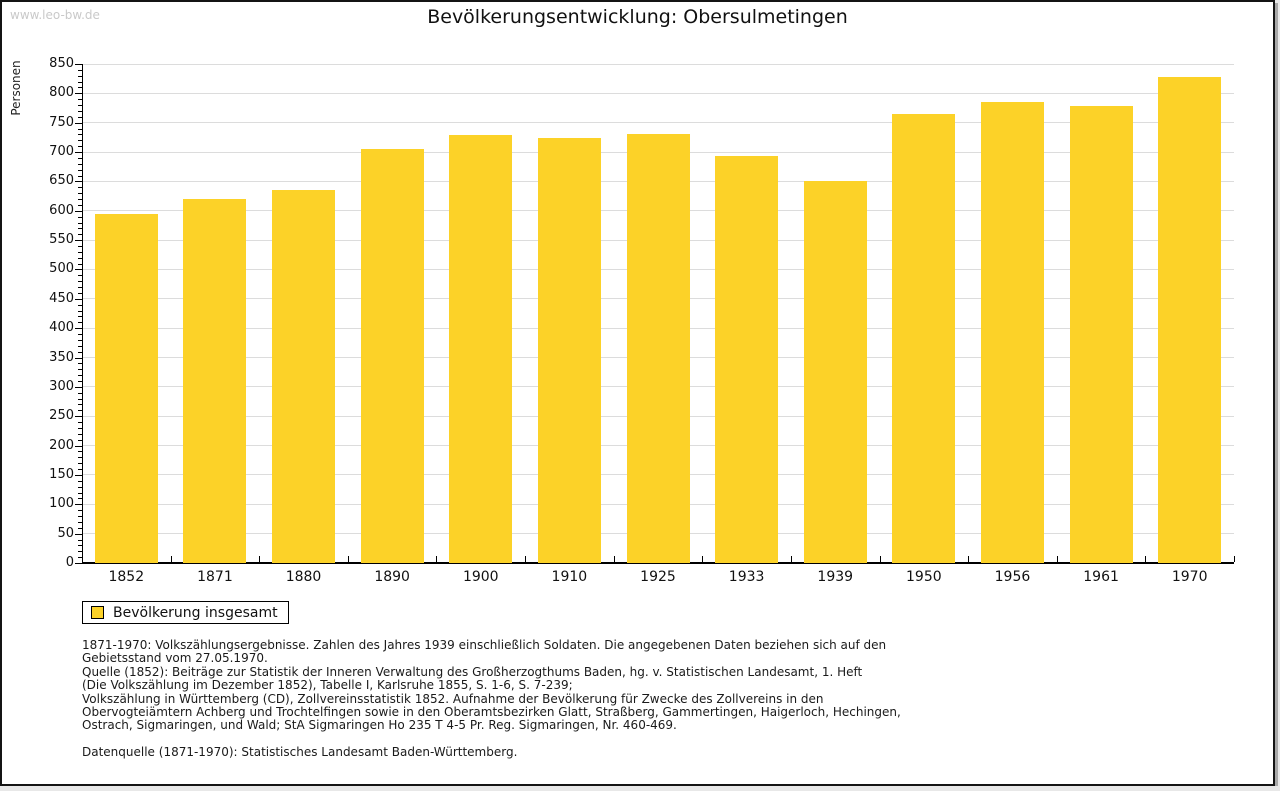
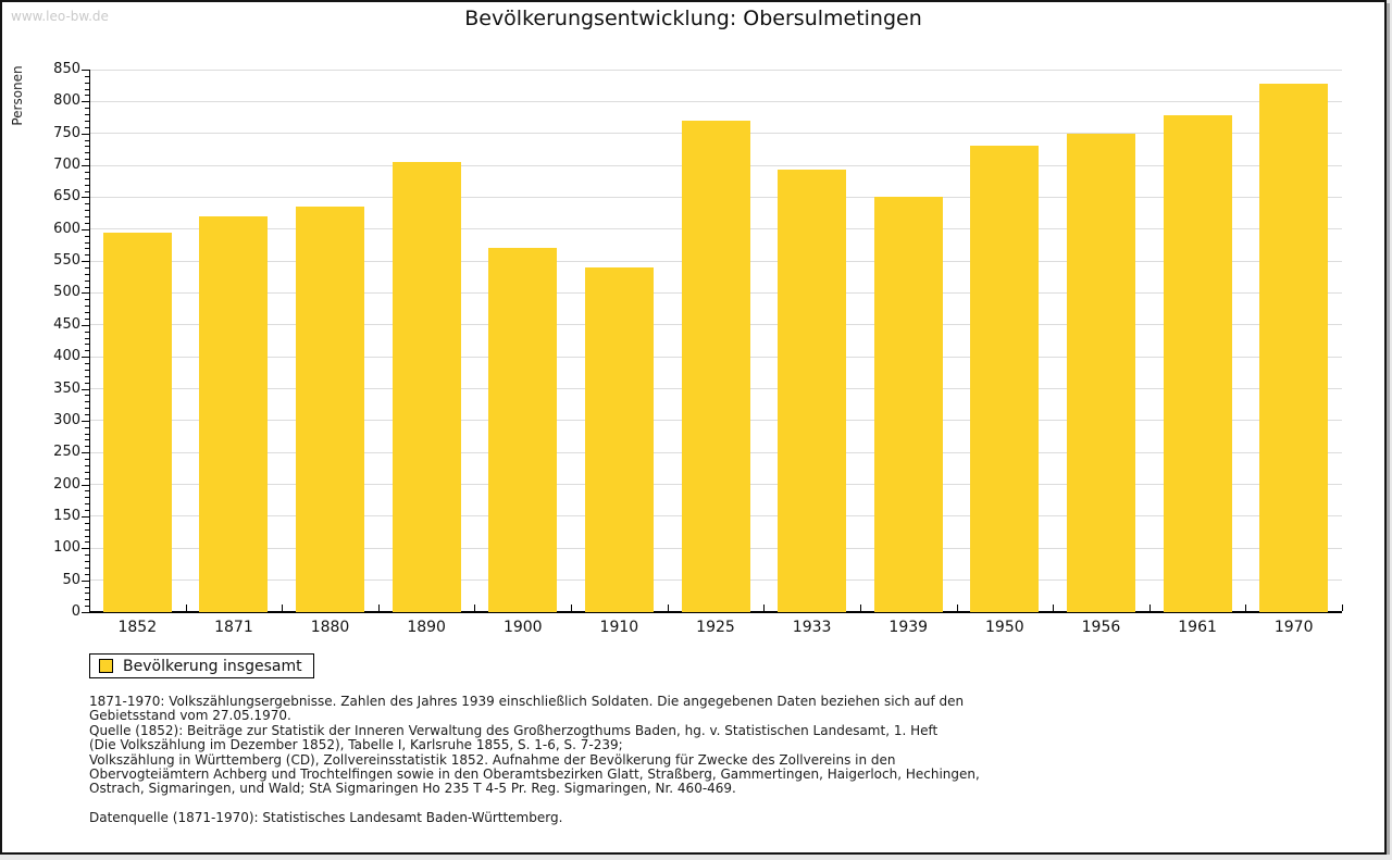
1900: 730 -> 570
1910: 720 -> 540
1925: 730 -> 770
1950: 760 -> 730
1956: 780 -> 750
